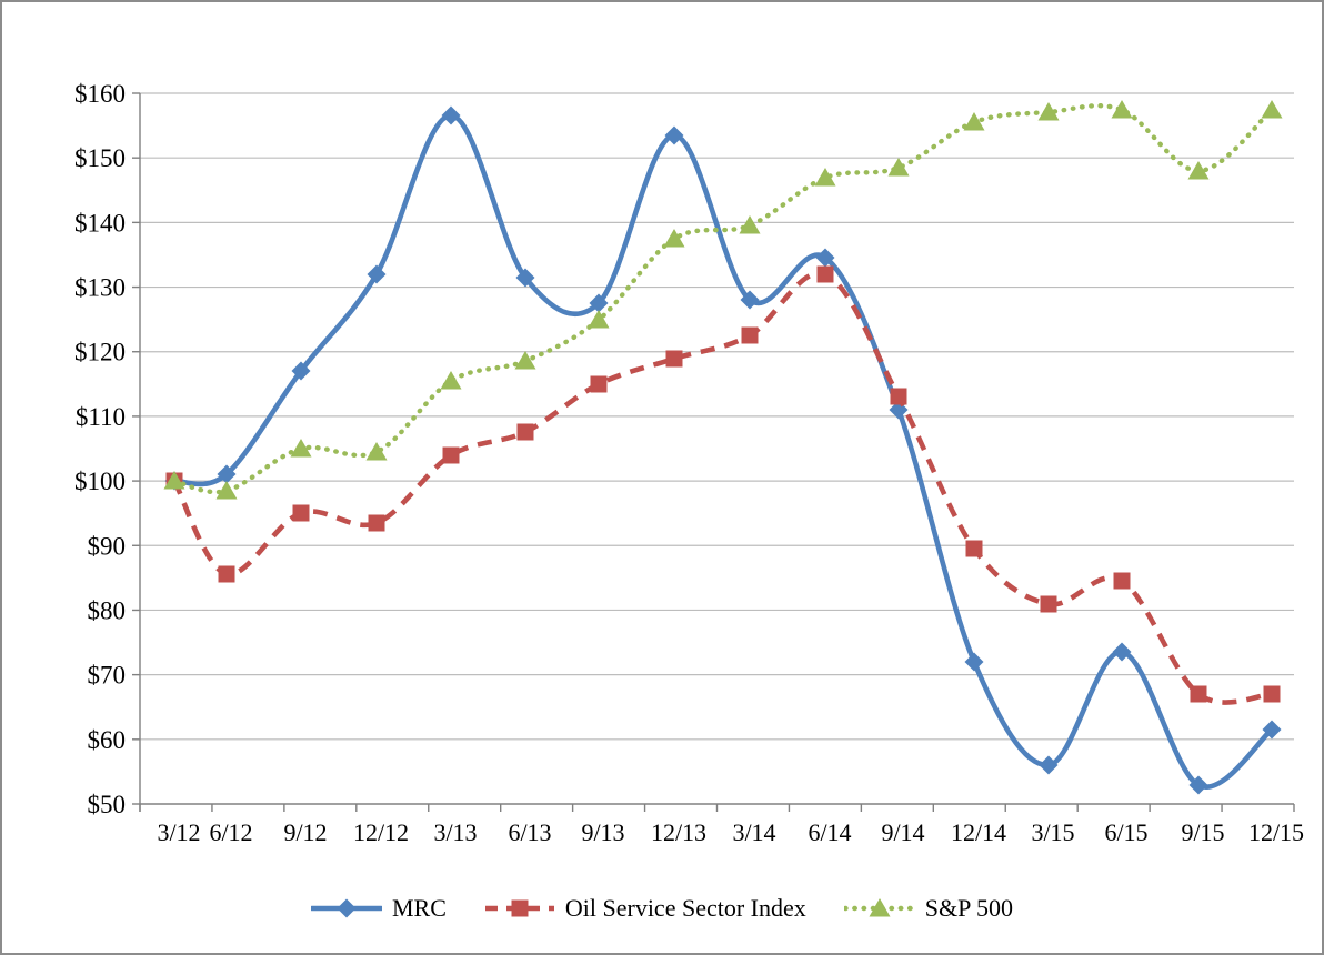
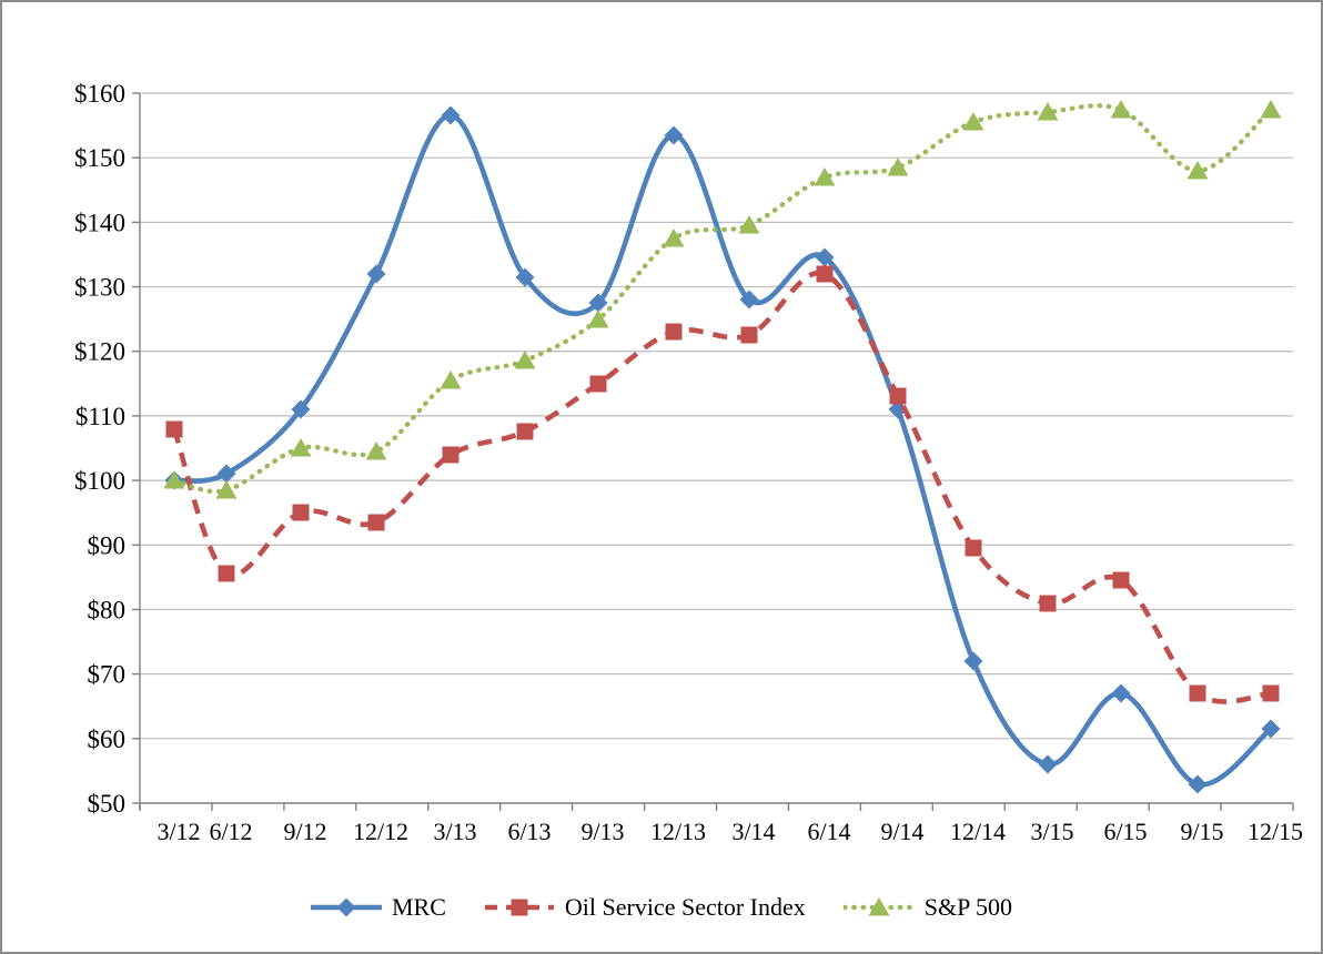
Oil Service Sector Index/3/12: $100 -> $108
MRC/9/12: $117 -> $111
Oil Service Sector Index/12/13: $119 -> $123
MRC/6/15: $74 -> $67
